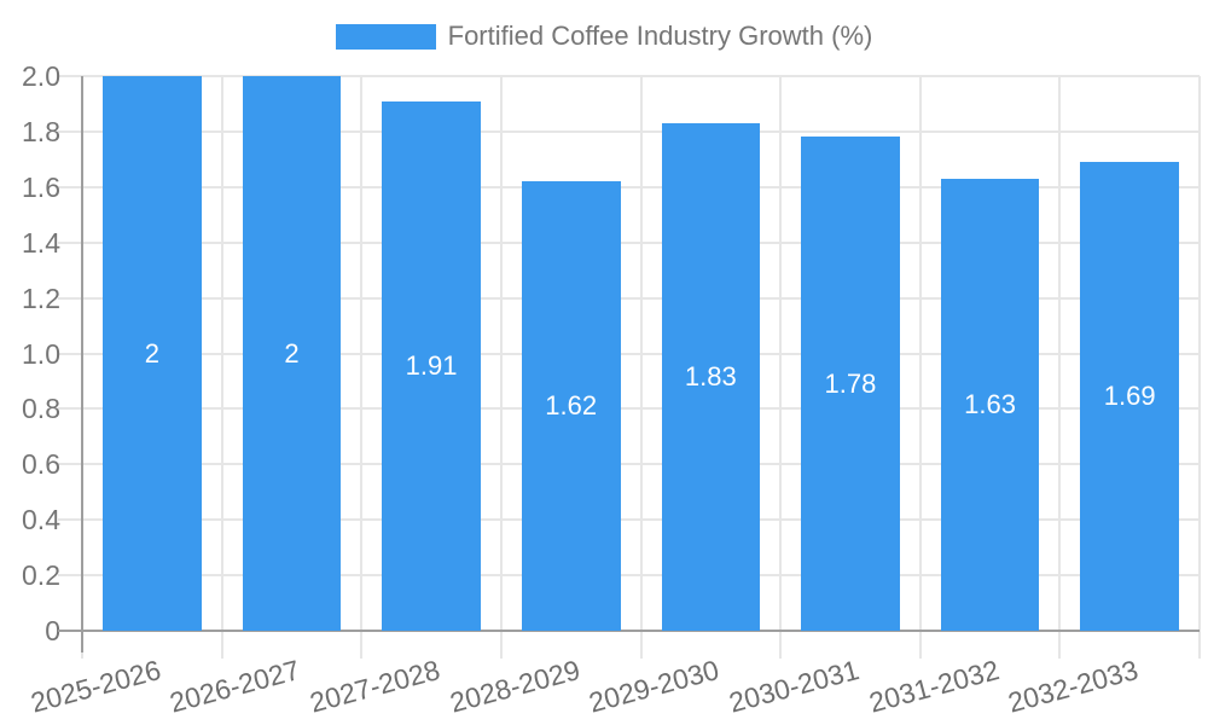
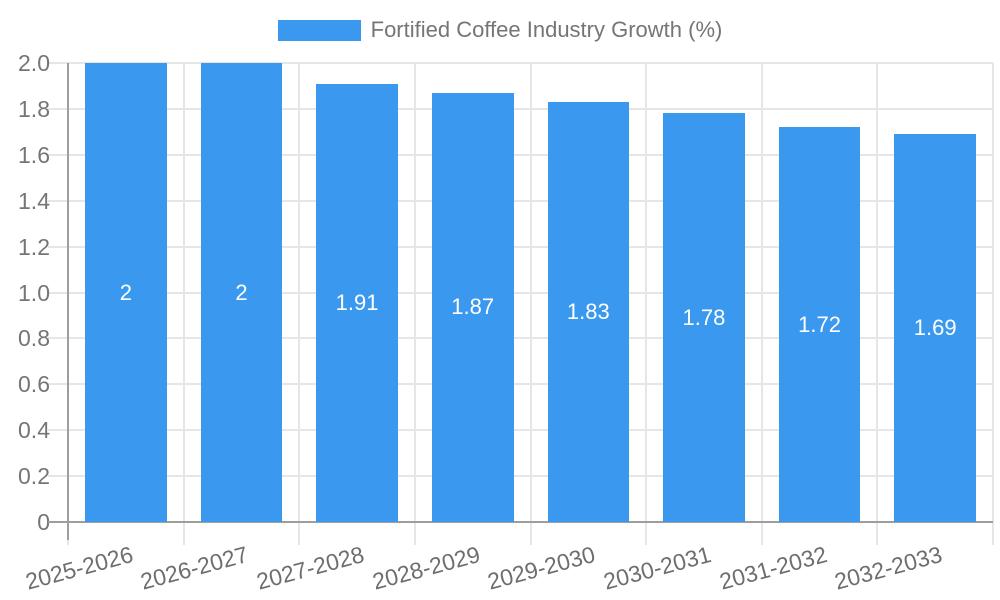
2028-2029: 1.62 -> 1.87
2031-2032: 1.63 -> 1.72
